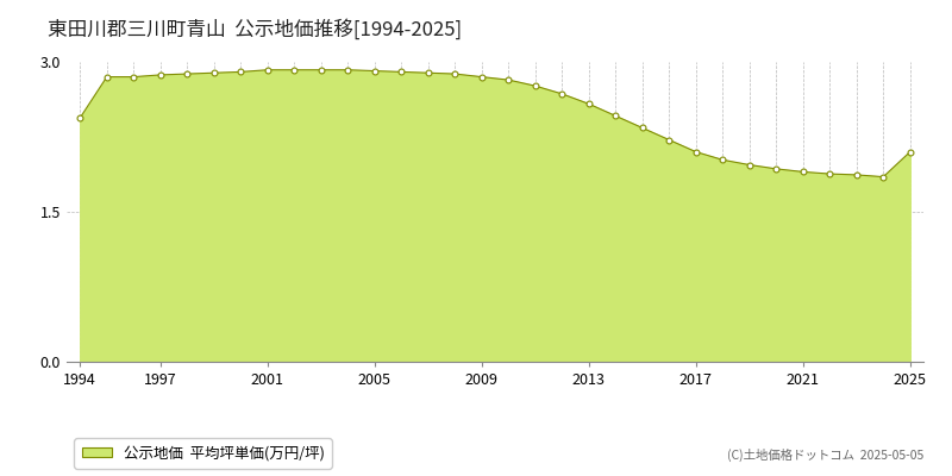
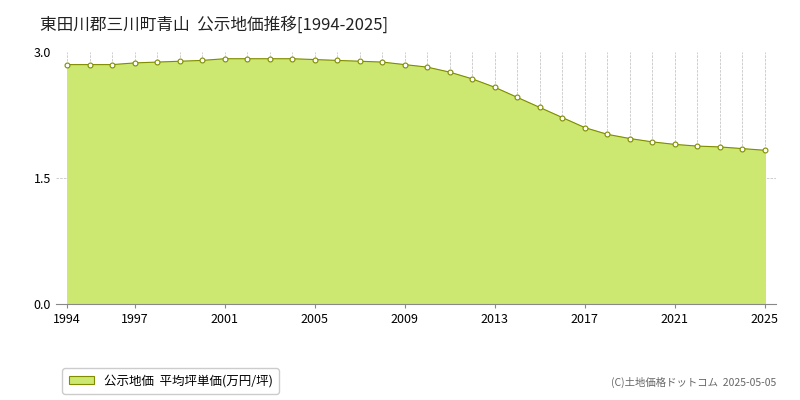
1994: 2.44 -> 2.85
2025: 2.10 -> 1.83
